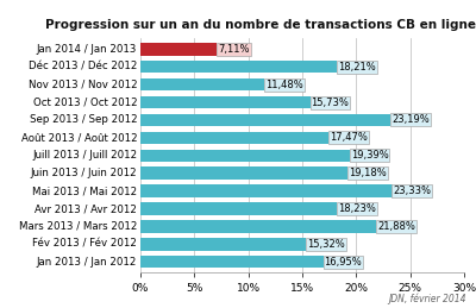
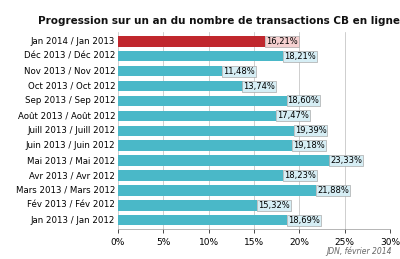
Jan 2014 / Jan 2013: 7,11% -> 16,21%
Oct 2013 / Oct 2012: 15,73% -> 13,74%
Sep 2013 / Sep 2012: 23,19% -> 18,60%
Jan 2013 / Jan 2012: 16,95% -> 18,69%
